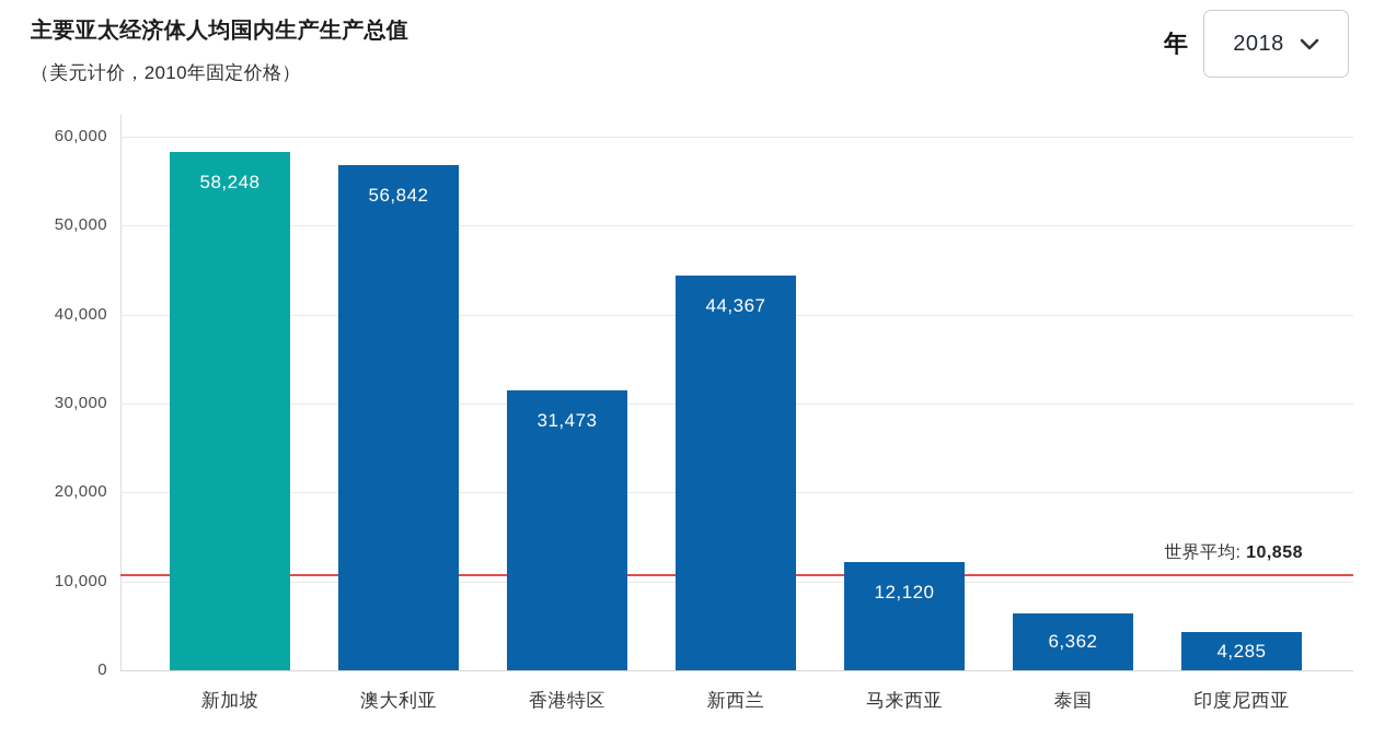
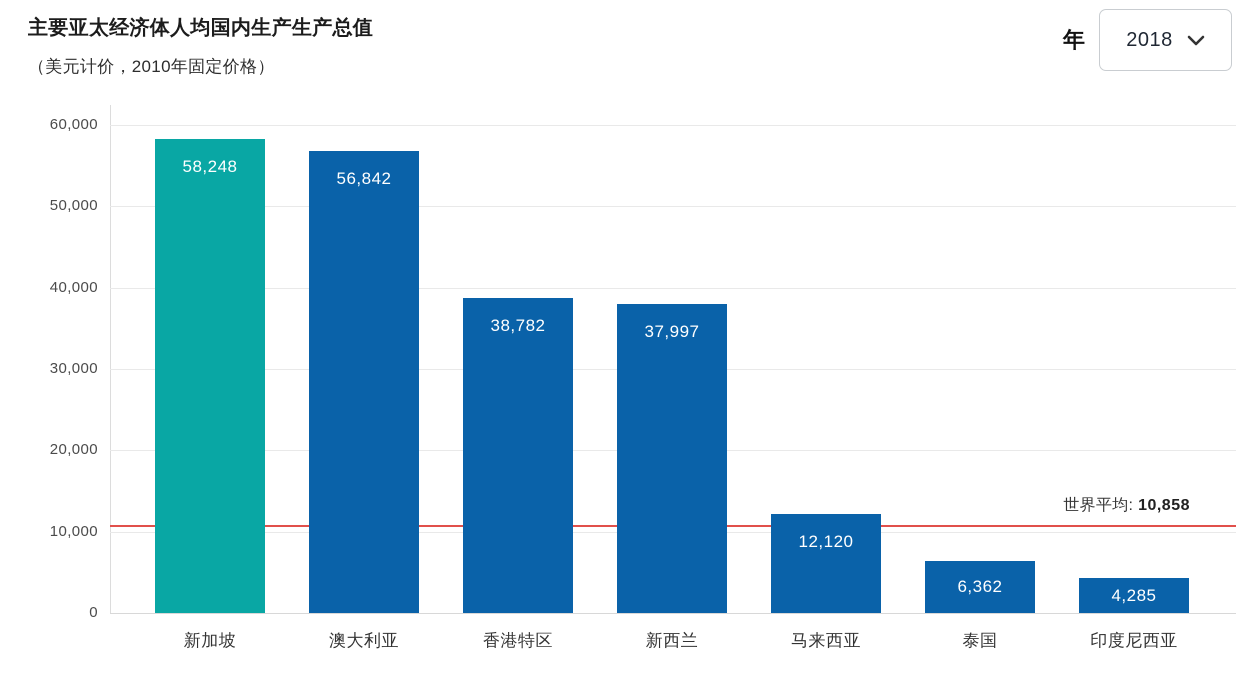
香港特区: 31,473 -> 38,782
新西兰: 44,367 -> 37,997
